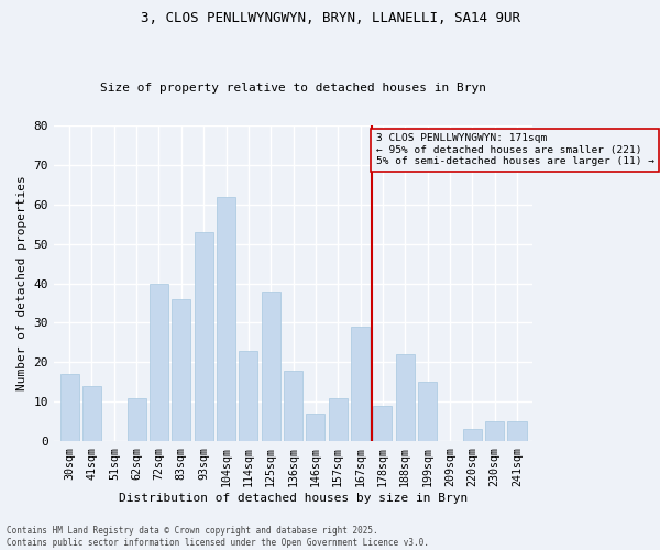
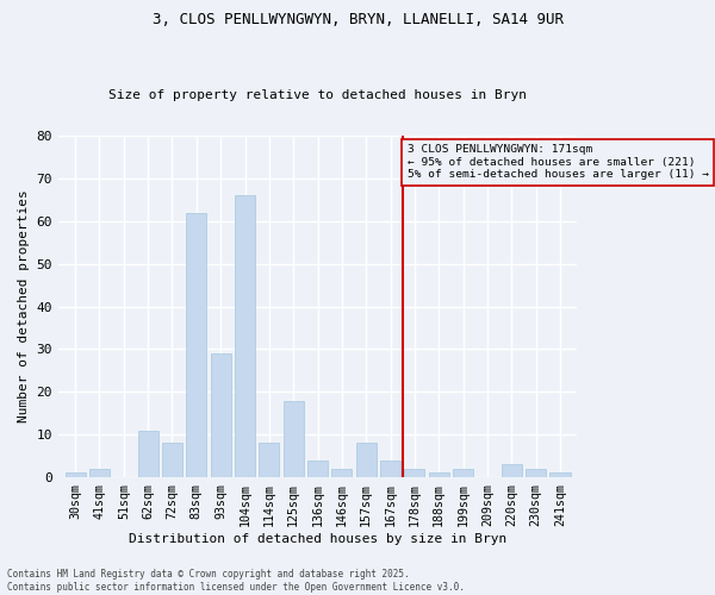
30sqm: 17 -> 1
41sqm: 14 -> 2
72sqm: 40 -> 8
83sqm: 36 -> 62
93sqm: 53 -> 29
104sqm: 62 -> 66
114sqm: 23 -> 8
125sqm: 38 -> 18
136sqm: 18 -> 4
146sqm: 7 -> 2
157sqm: 11 -> 8
167sqm: 29 -> 4
178sqm: 9 -> 2
188sqm: 22 -> 1
199sqm: 15 -> 2
230sqm: 5 -> 2
241sqm: 5 -> 1
